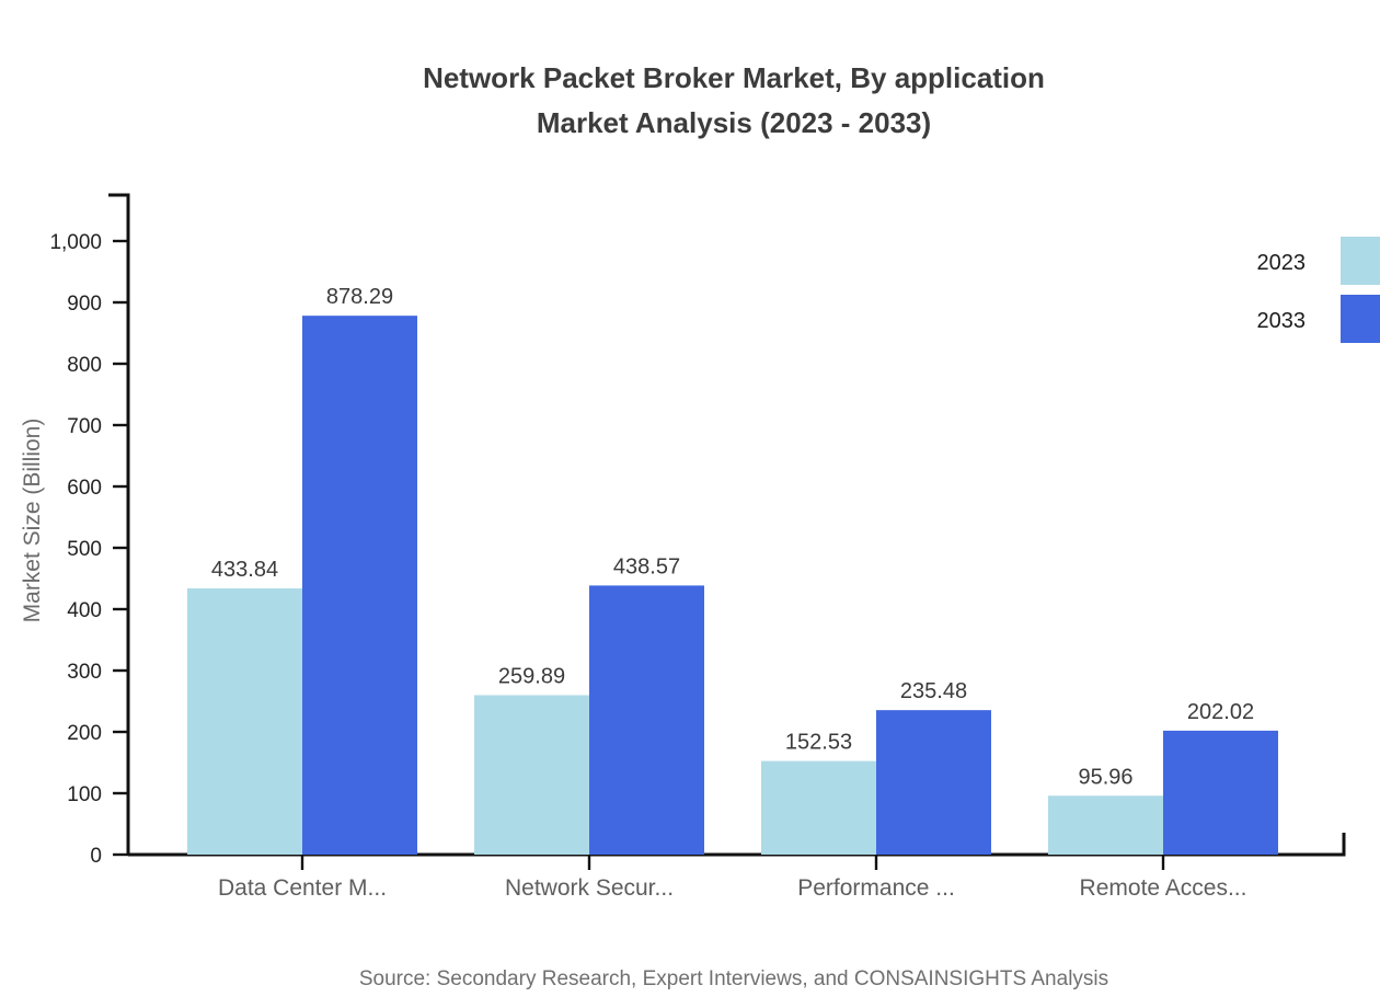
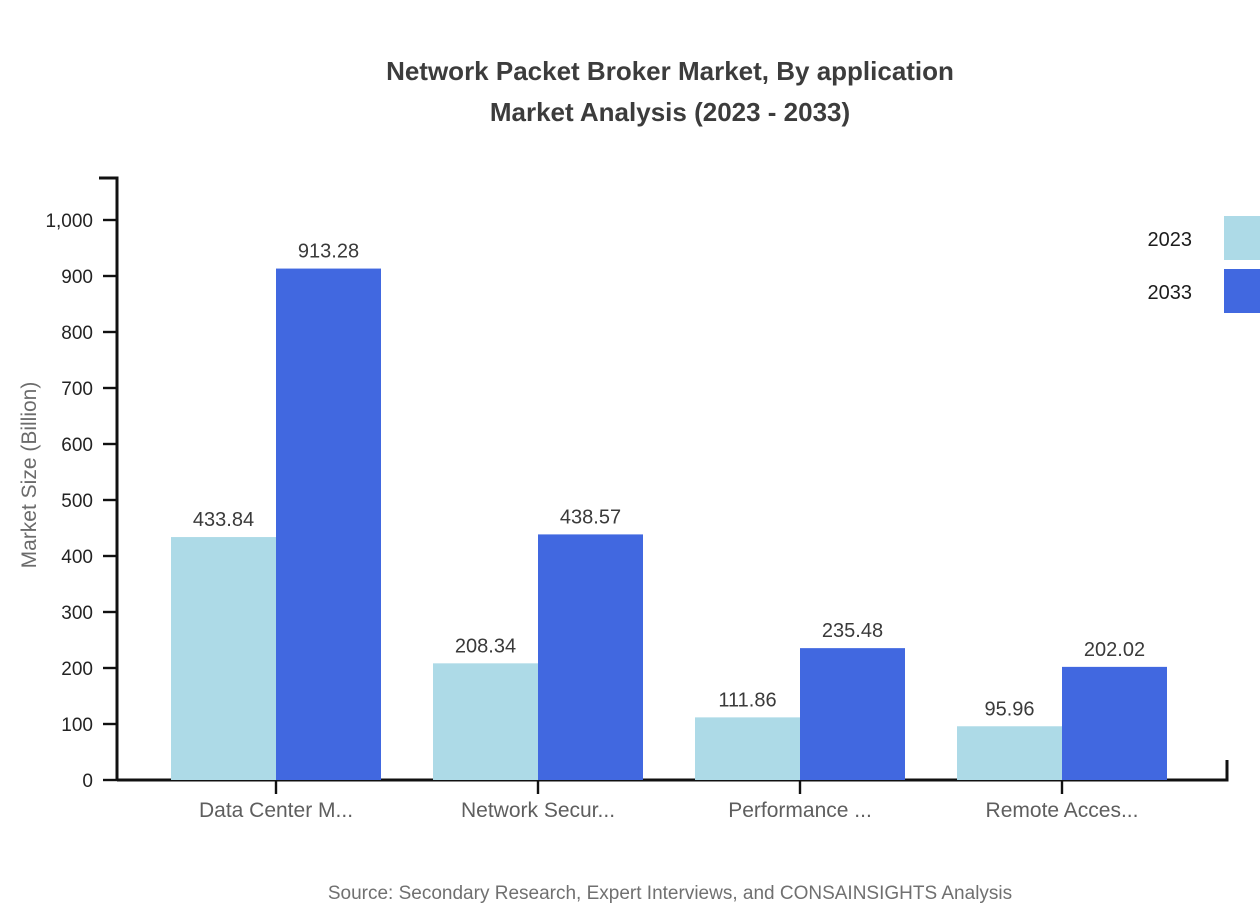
2033/Data Center M...: 878.29 -> 913.28
2023/Network Secur...: 259.89 -> 208.34
2023/Performance ...: 152.53 -> 111.86
